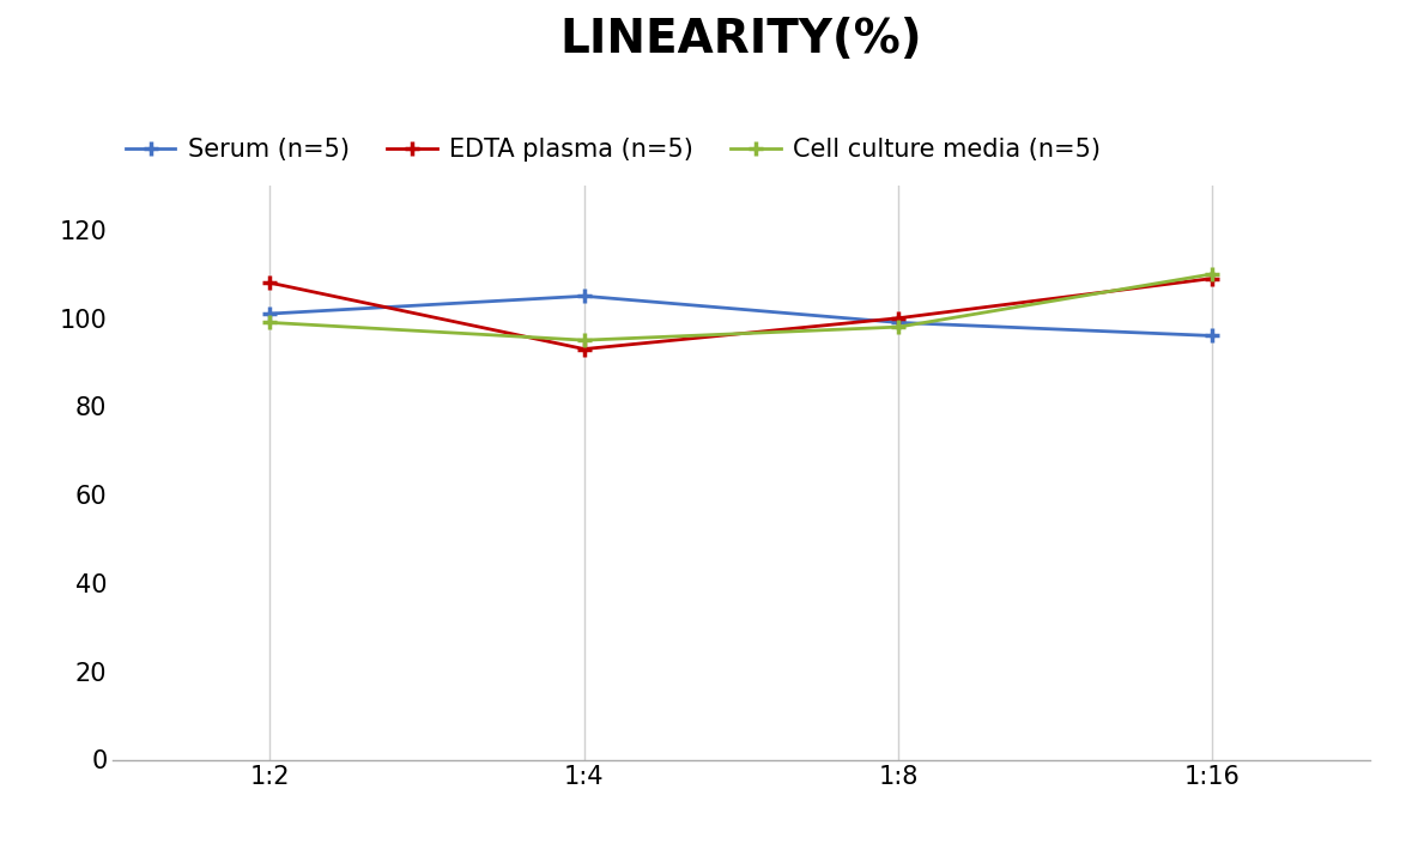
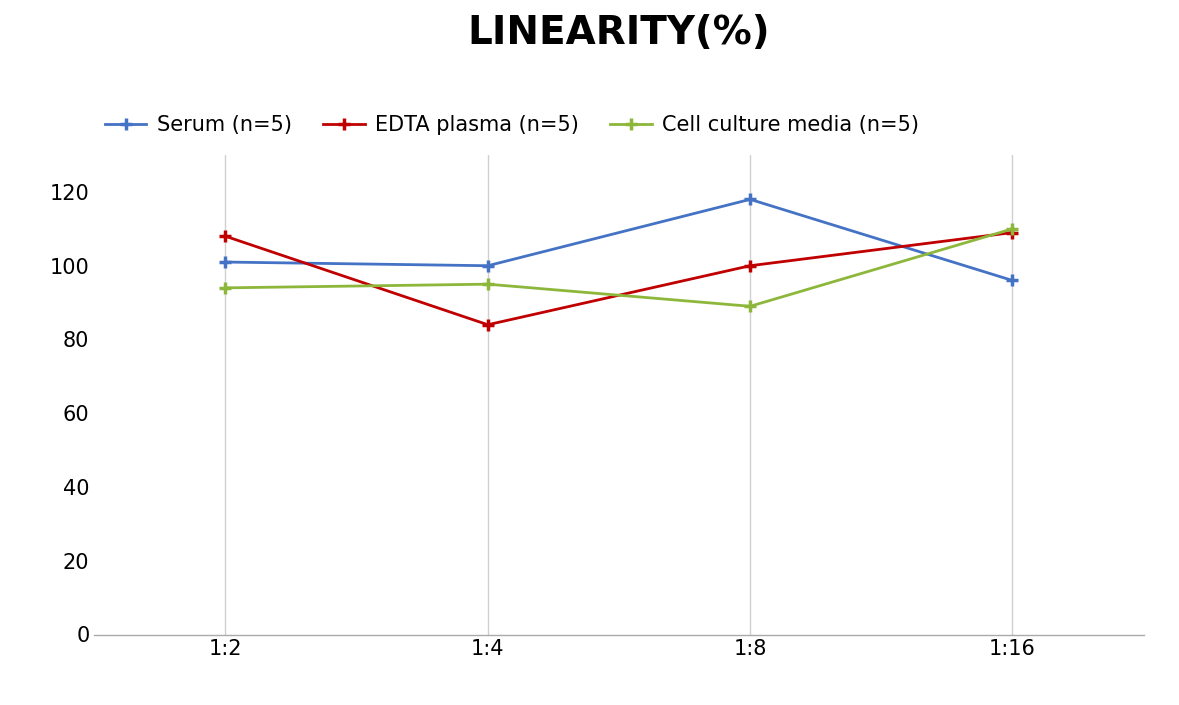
Cell culture media (n=5)/1:2: 99 -> 94
Serum (n=5)/1:4: 105 -> 100
EDTA plasma (n=5)/1:4: 93 -> 84
Serum (n=5)/1:8: 99 -> 118
Cell culture media (n=5)/1:8: 98 -> 89
